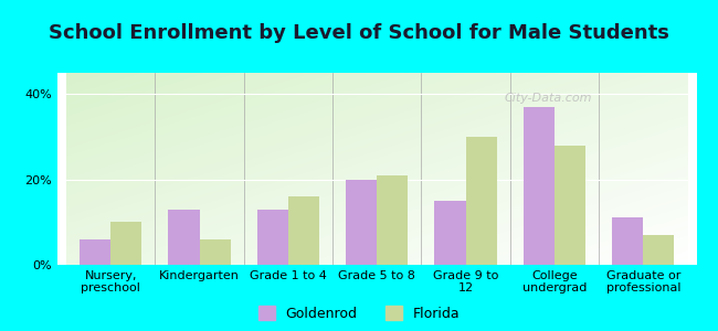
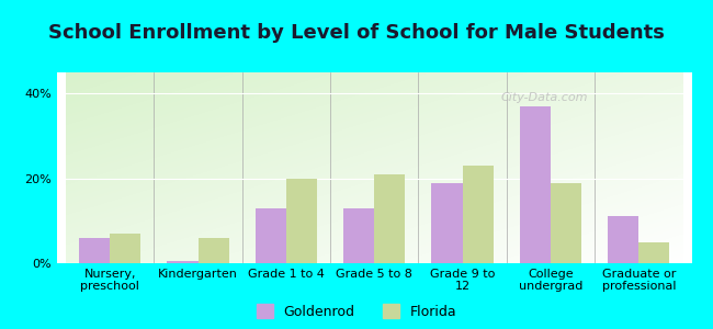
Florida/Nursery, preschool: 10% -> 7%
Goldenrod/Kindergarten: 13.0% -> 0.5%
Florida/Grade 1 to 4: 16% -> 20%
Goldenrod/Grade 5 to 8: 20.0% -> 13.0%
Goldenrod/Grade 9 to 12: 15.0% -> 19.0%
Florida/Grade 9 to 12: 30% -> 23%
Florida/College undergrad: 28% -> 19%
Florida/Graduate or professional: 7% -> 5%
